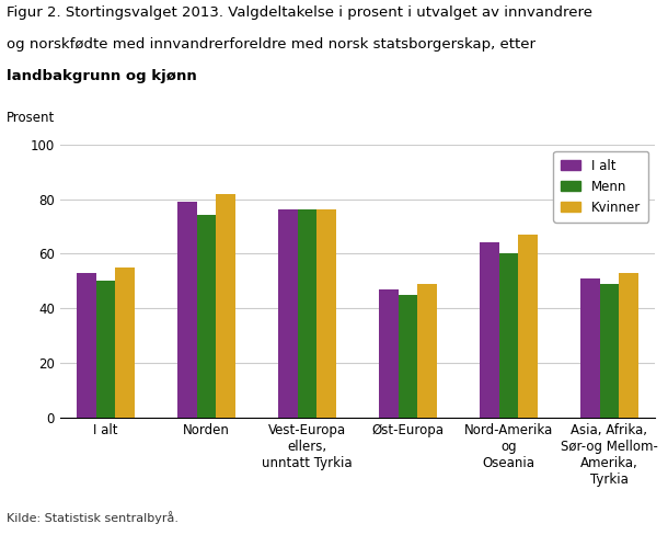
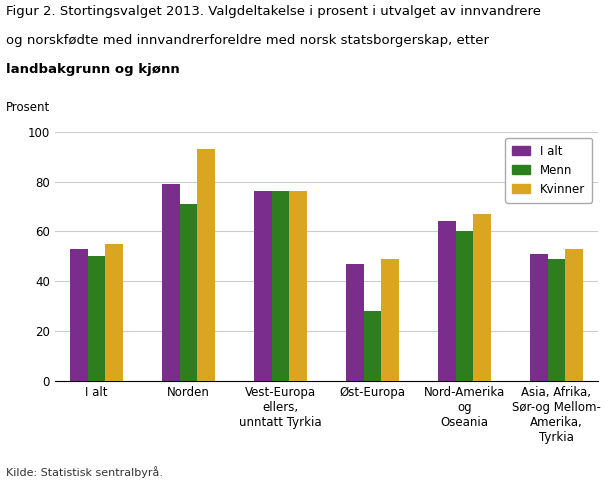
Menn/Norden: 74 -> 71
Kvinner/Norden: 82 -> 93
Menn/Øst-Europa: 45 -> 28
